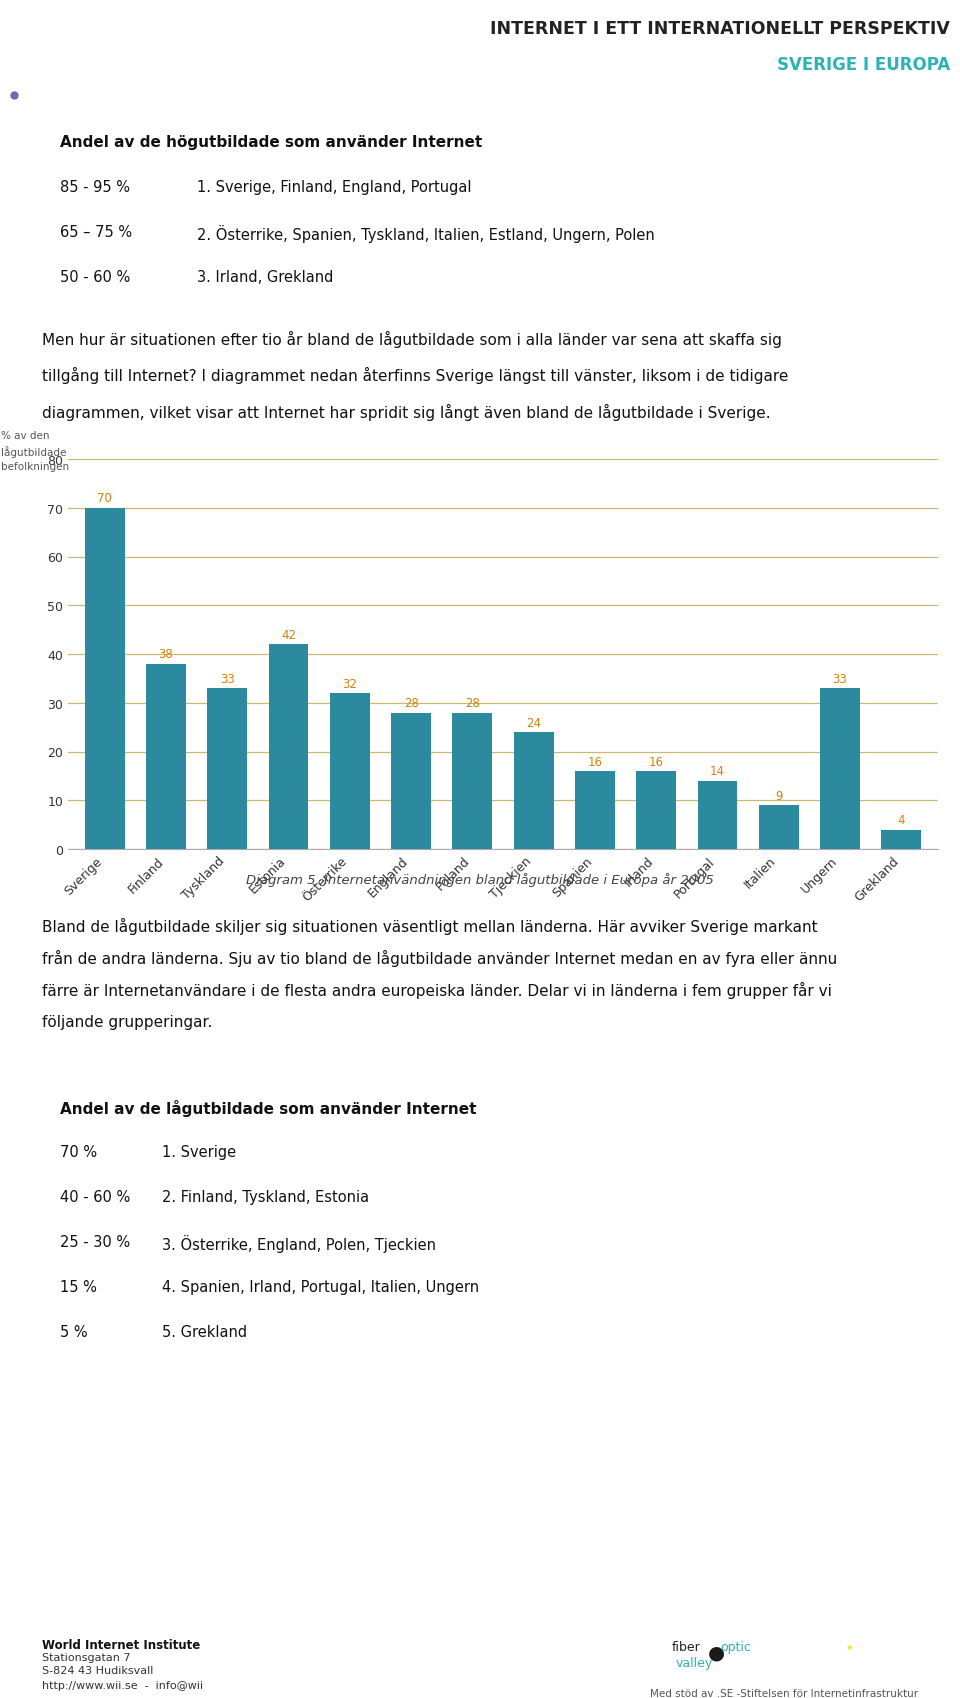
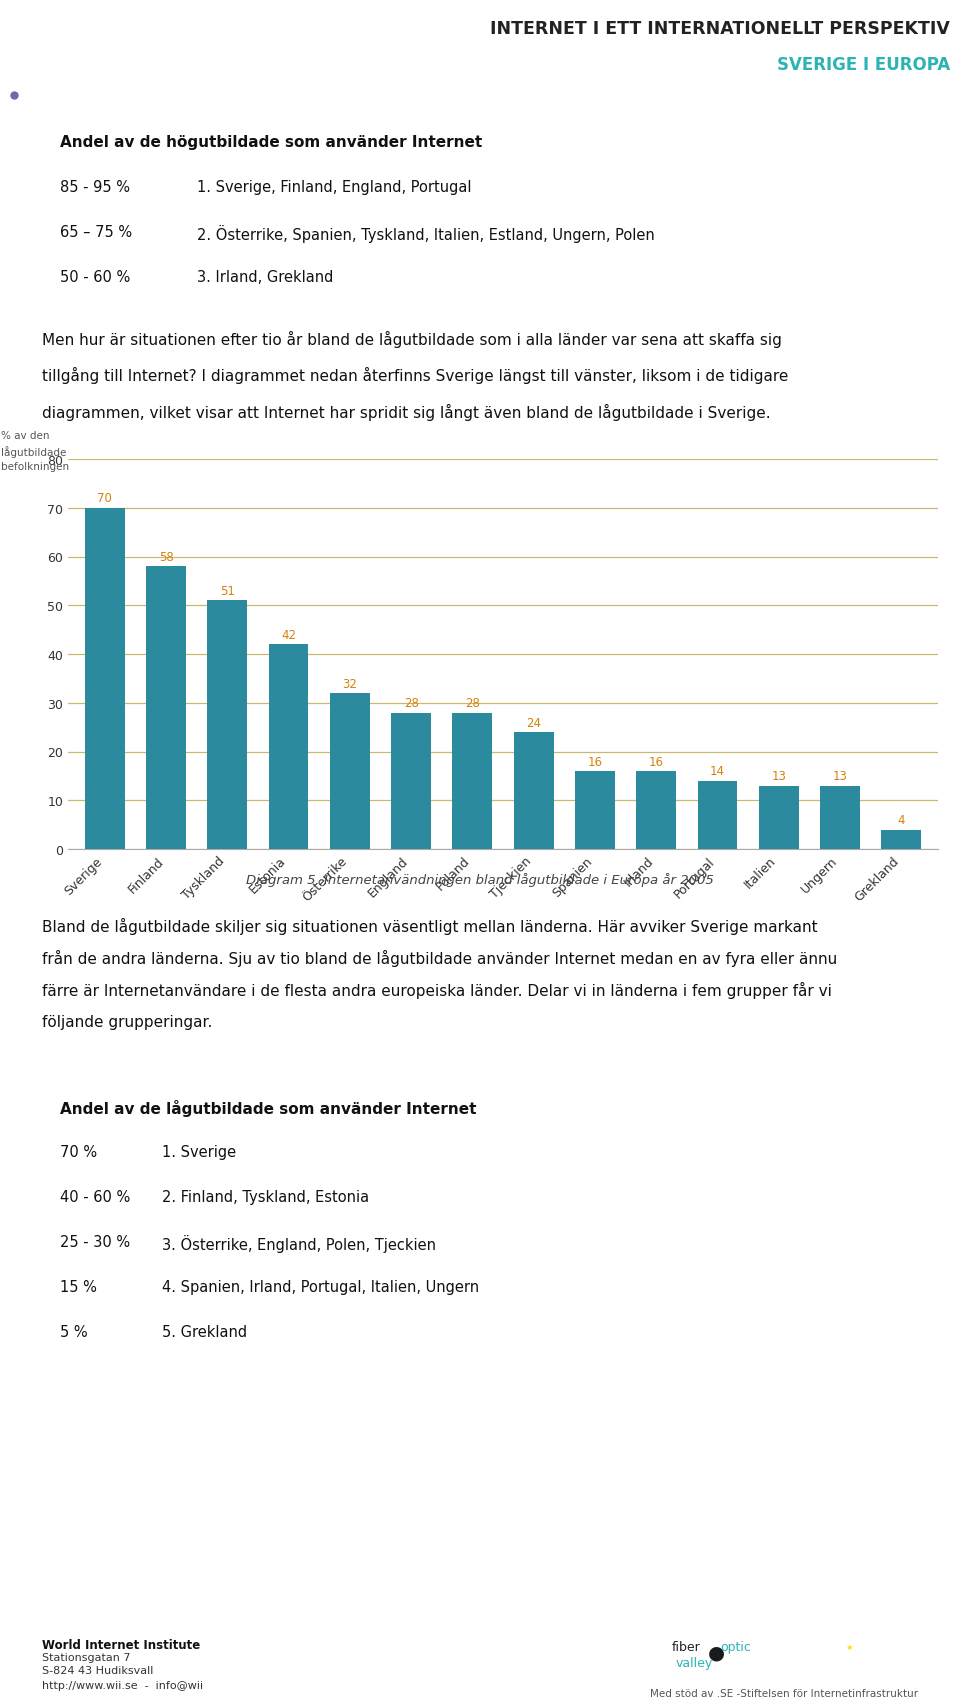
Finland: 38 -> 58
Tyskland: 33 -> 51
Italien: 9 -> 13
Ungern: 33 -> 13
